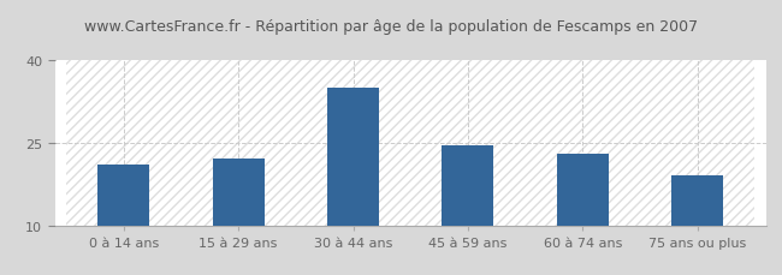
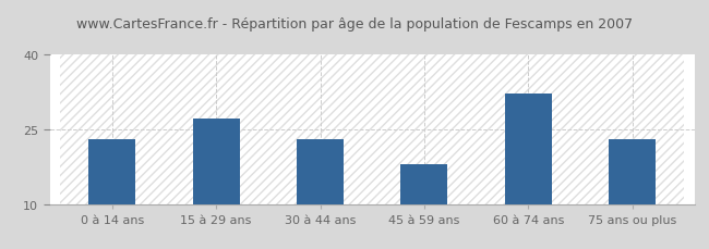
0 à 14 ans: 21.0 -> 23.0
15 à 29 ans: 22.0 -> 27.0
30 à 44 ans: 35.0 -> 23.0
45 à 59 ans: 24.5 -> 18.0
60 à 74 ans: 23.0 -> 32.0
75 ans ou plus: 19.0 -> 23.0
